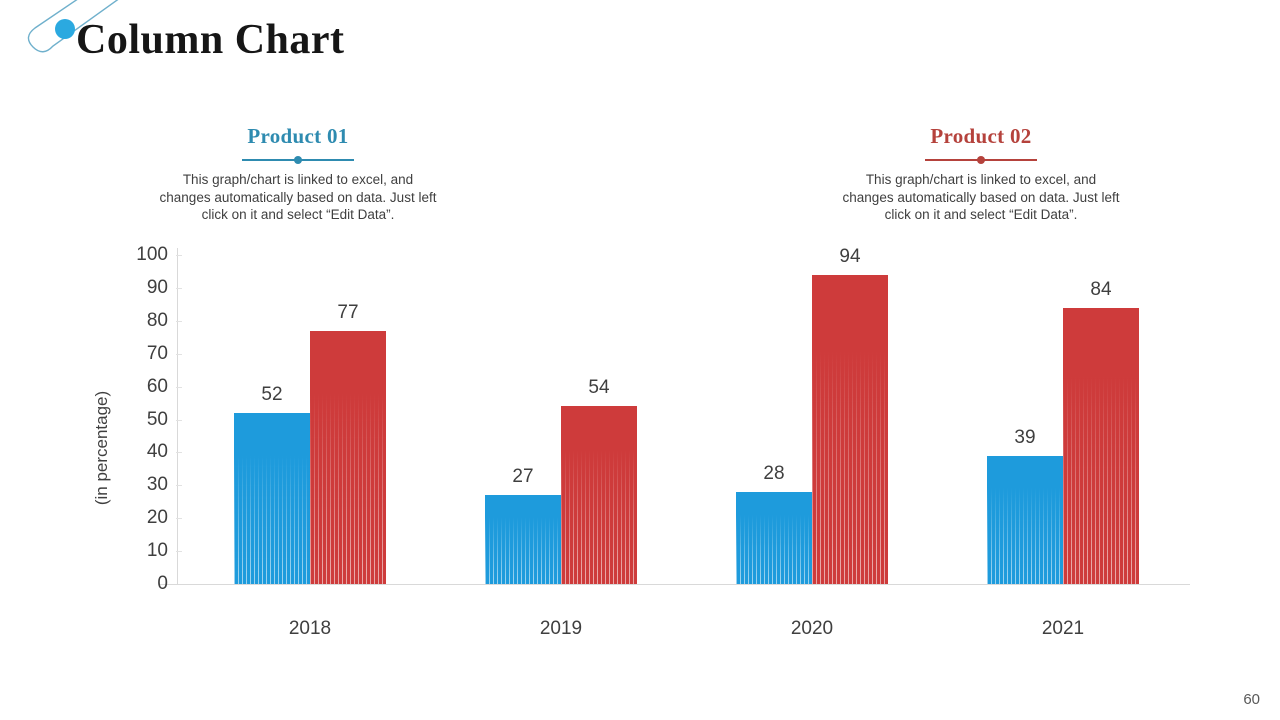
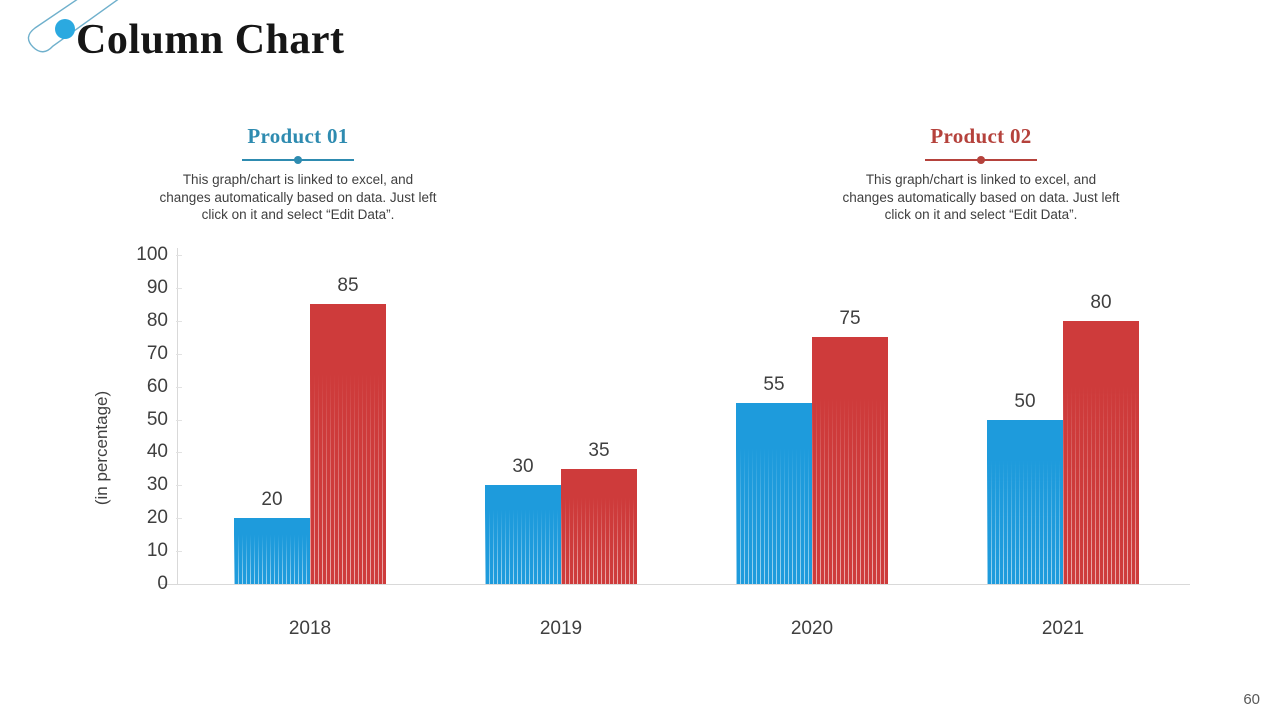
Product 01/2018: 52 -> 20
Product 02/2018: 77 -> 85
Product 01/2019: 27 -> 30
Product 02/2019: 54 -> 35
Product 01/2020: 28 -> 55
Product 02/2020: 94 -> 75
Product 01/2021: 39 -> 50
Product 02/2021: 84 -> 80
